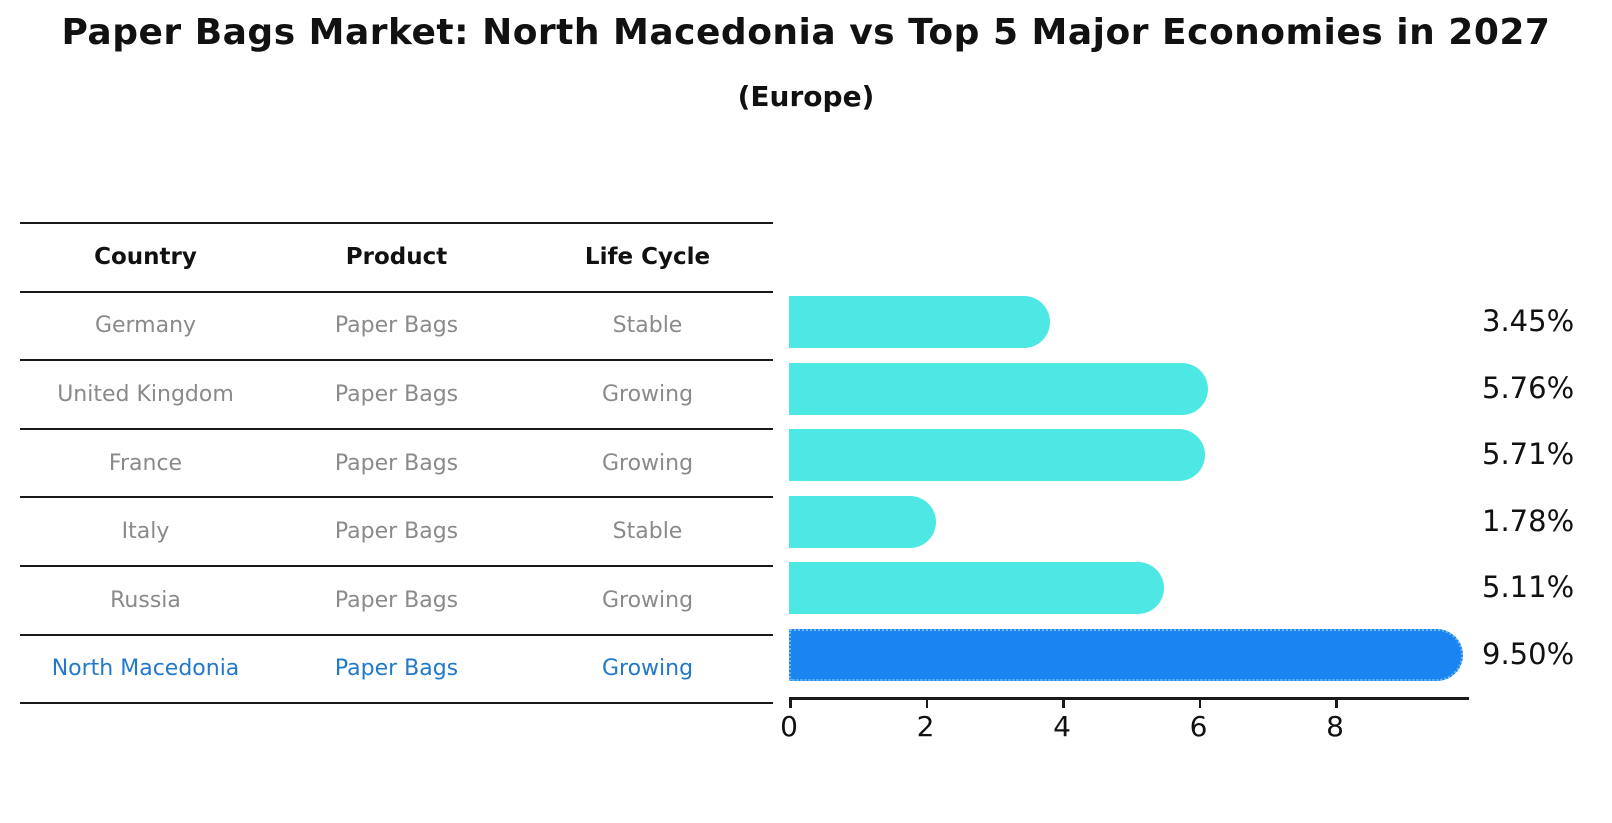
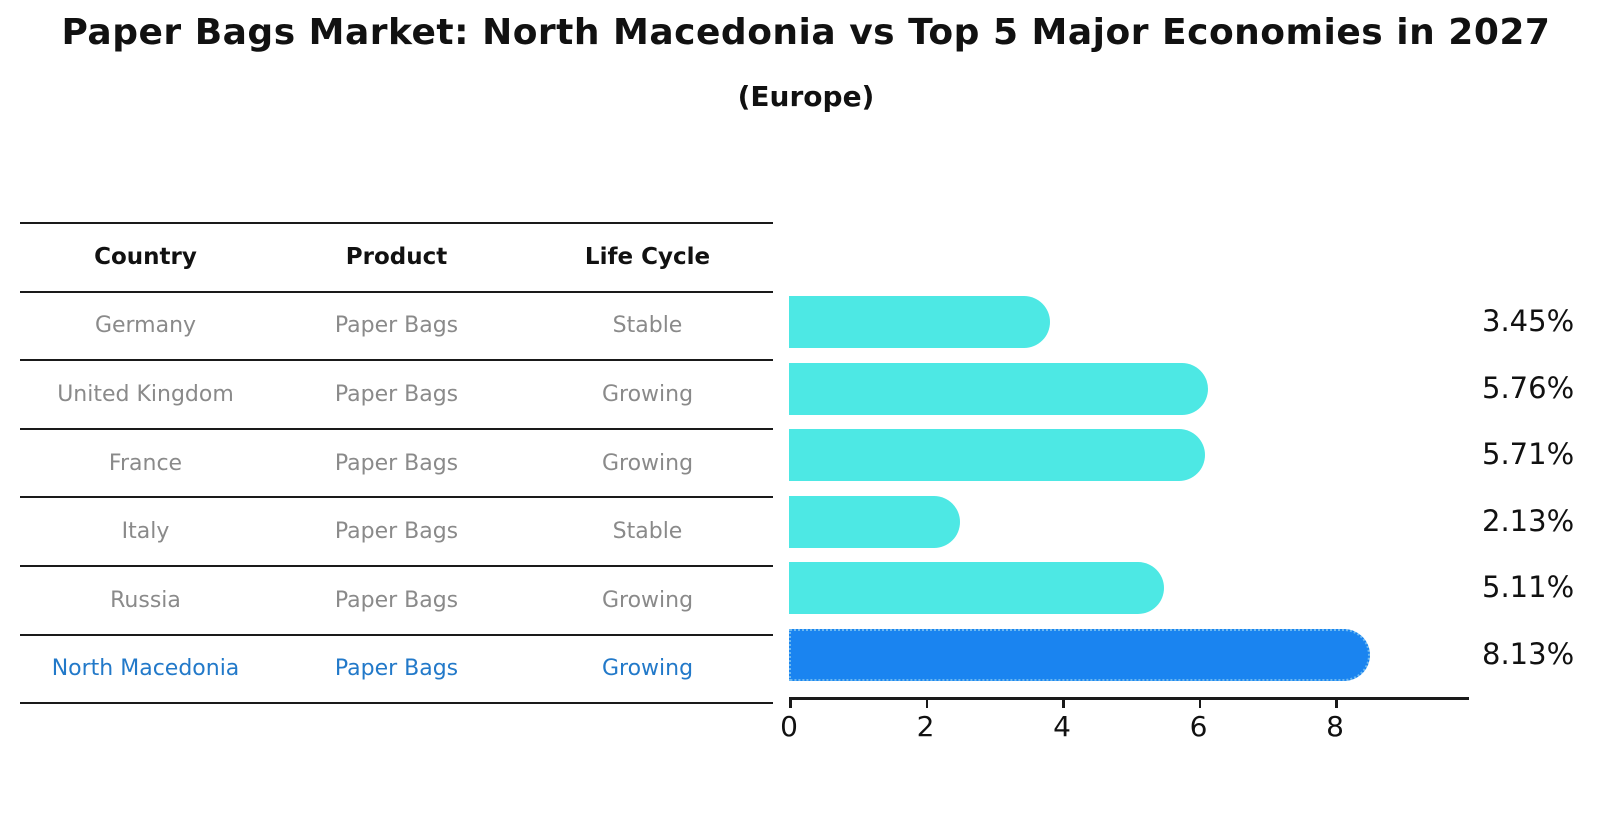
Italy: 1.78% -> 2.13%
North Macedonia: 9.50% -> 8.13%
